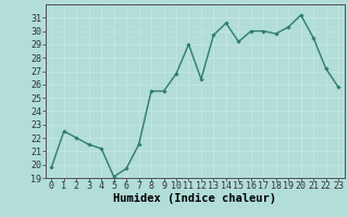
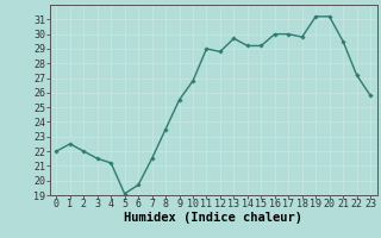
0: 19.8 -> 22.0
8: 25.5 -> 23.5
12: 26.4 -> 28.8
14: 30.6 -> 29.2
19: 30.3 -> 31.2
